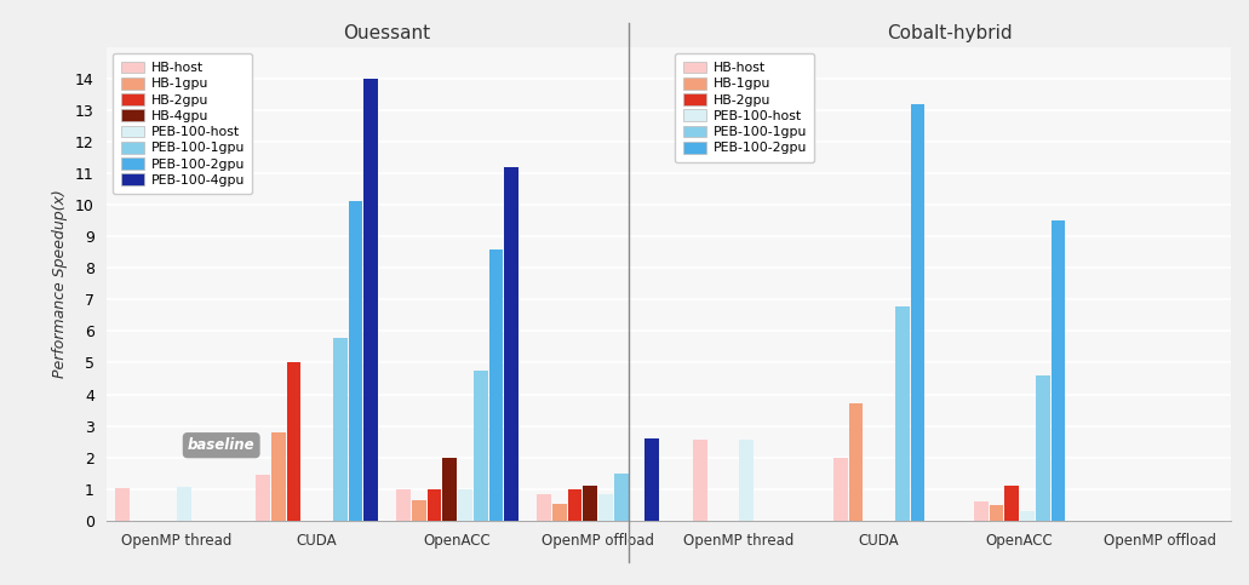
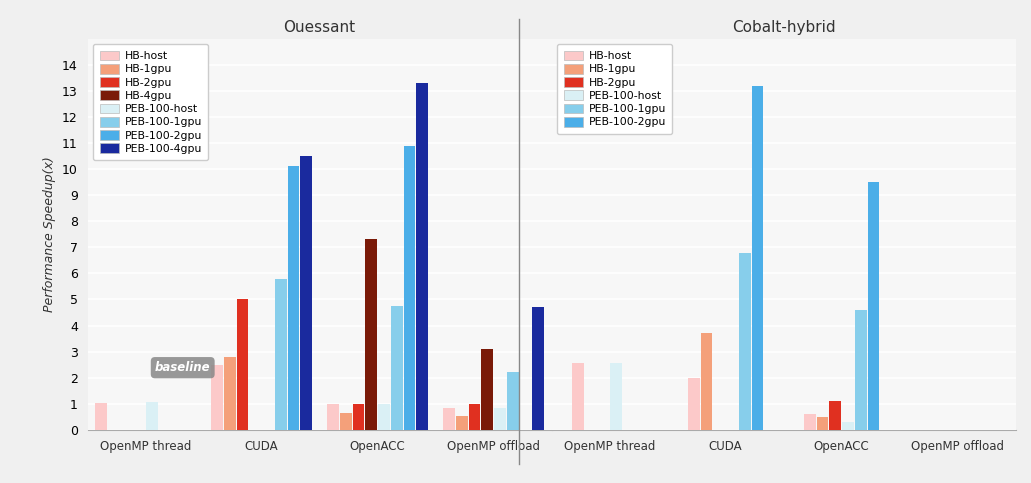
Ouessant/HB-host/CUDA: 1.45 -> 2.50
Ouessant/PEB-100-4gpu/CUDA: 14.0 -> 10.5
Ouessant/HB-4gpu/OpenACC: 2.0 -> 7.3
Ouessant/PEB-100-2gpu/OpenACC: 8.6 -> 10.9
Ouessant/PEB-100-4gpu/OpenACC: 11.2 -> 13.3
Ouessant/HB-4gpu/OpenMP offload: 1.1 -> 3.1
Ouessant/PEB-100-1gpu/OpenMP offload: 1.50 -> 2.20
Ouessant/PEB-100-4gpu/OpenMP offload: 2.6 -> 4.7
